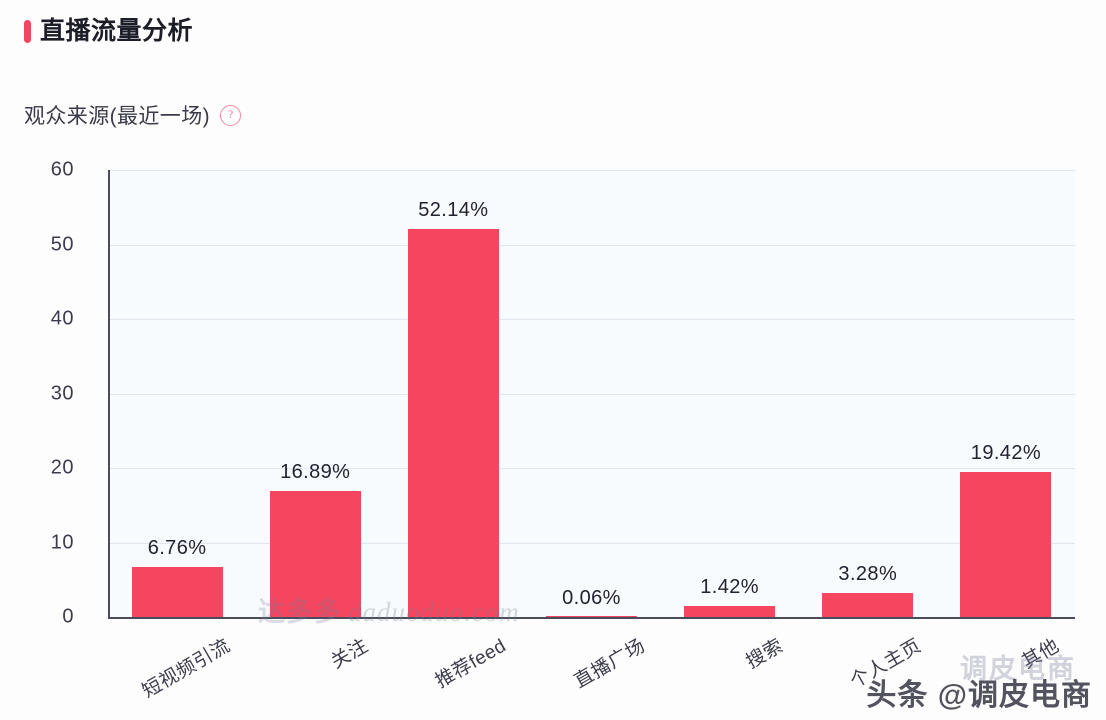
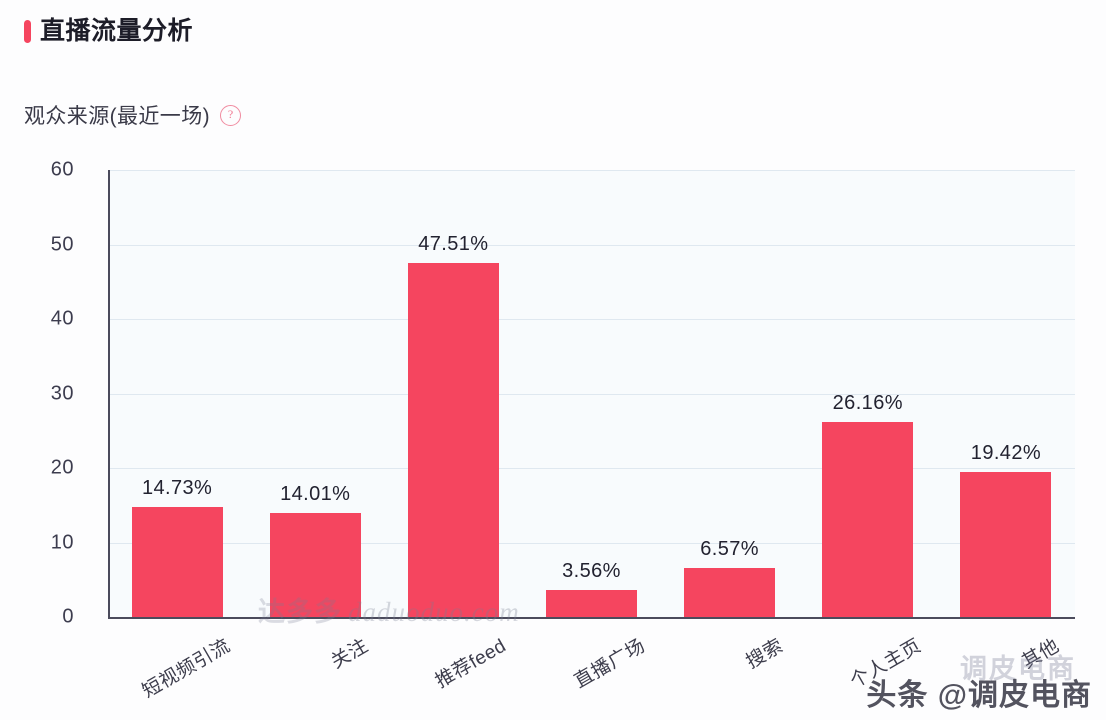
短视频引流: 6.76% -> 14.73%
关注: 16.89% -> 14.01%
推荐feed: 52.14% -> 47.51%
直播广场: 0.06% -> 3.56%
搜索: 1.42% -> 6.57%
个人主页: 3.28% -> 26.16%
